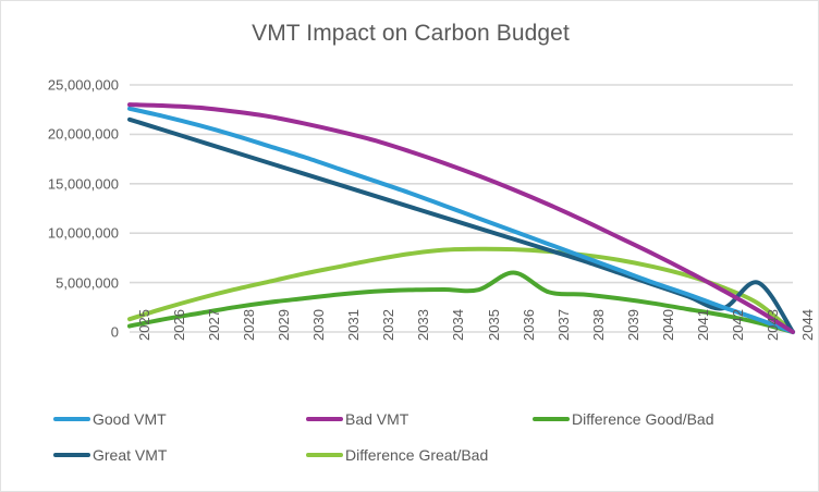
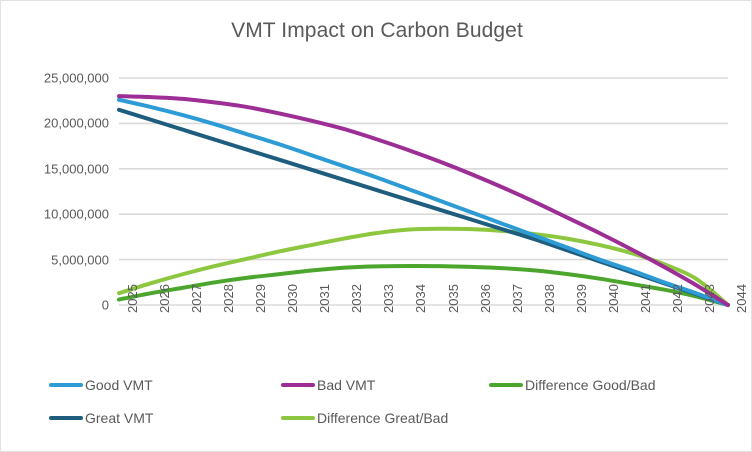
Difference Good/Bad/2036: 6000000 -> 4000000
Great VMT/2043: 5000000 -> 1000000
